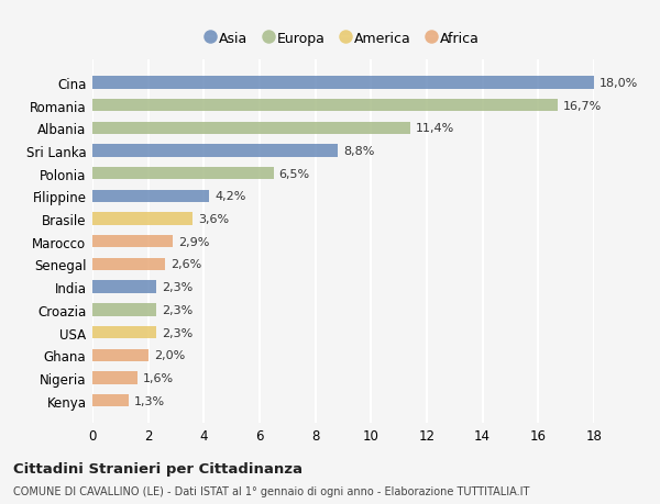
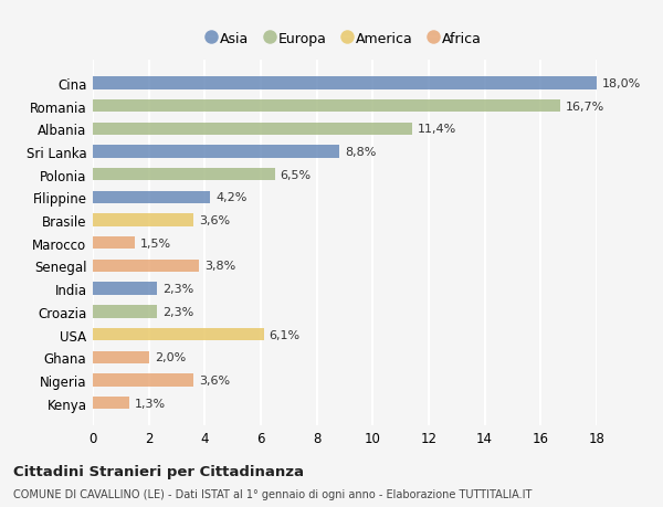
Marocco: 2,9% -> 1,5%
Senegal: 2,6% -> 3,8%
USA: 2,3% -> 6,1%
Nigeria: 1,6% -> 3,6%
